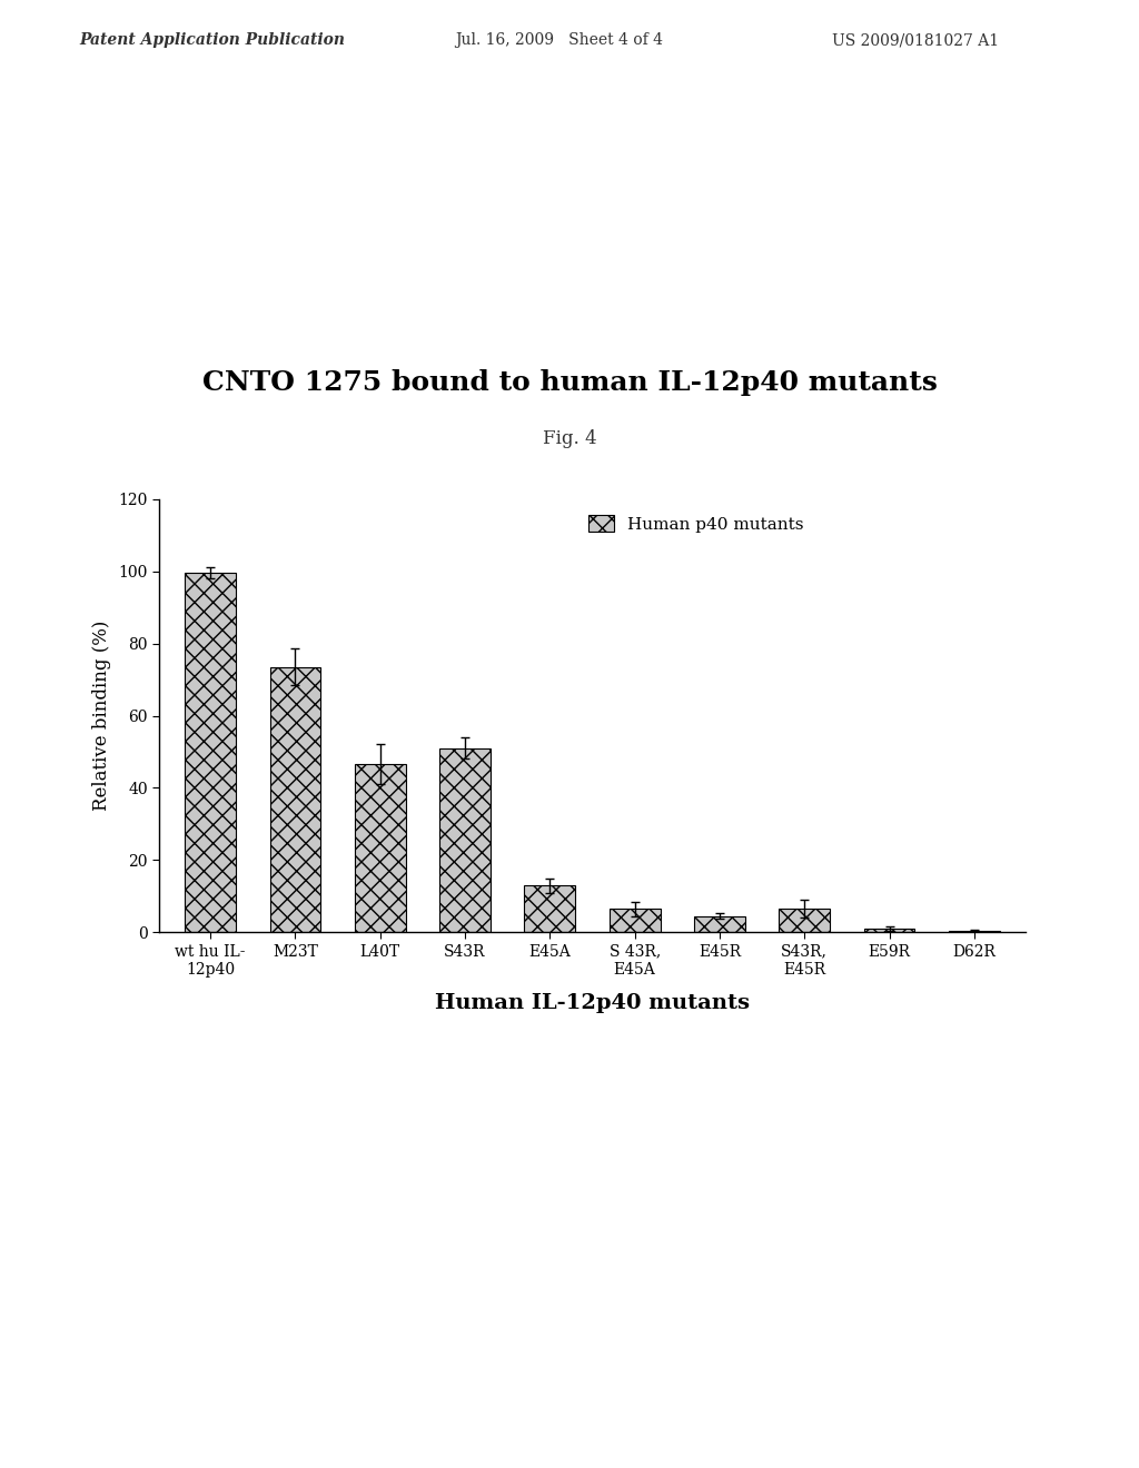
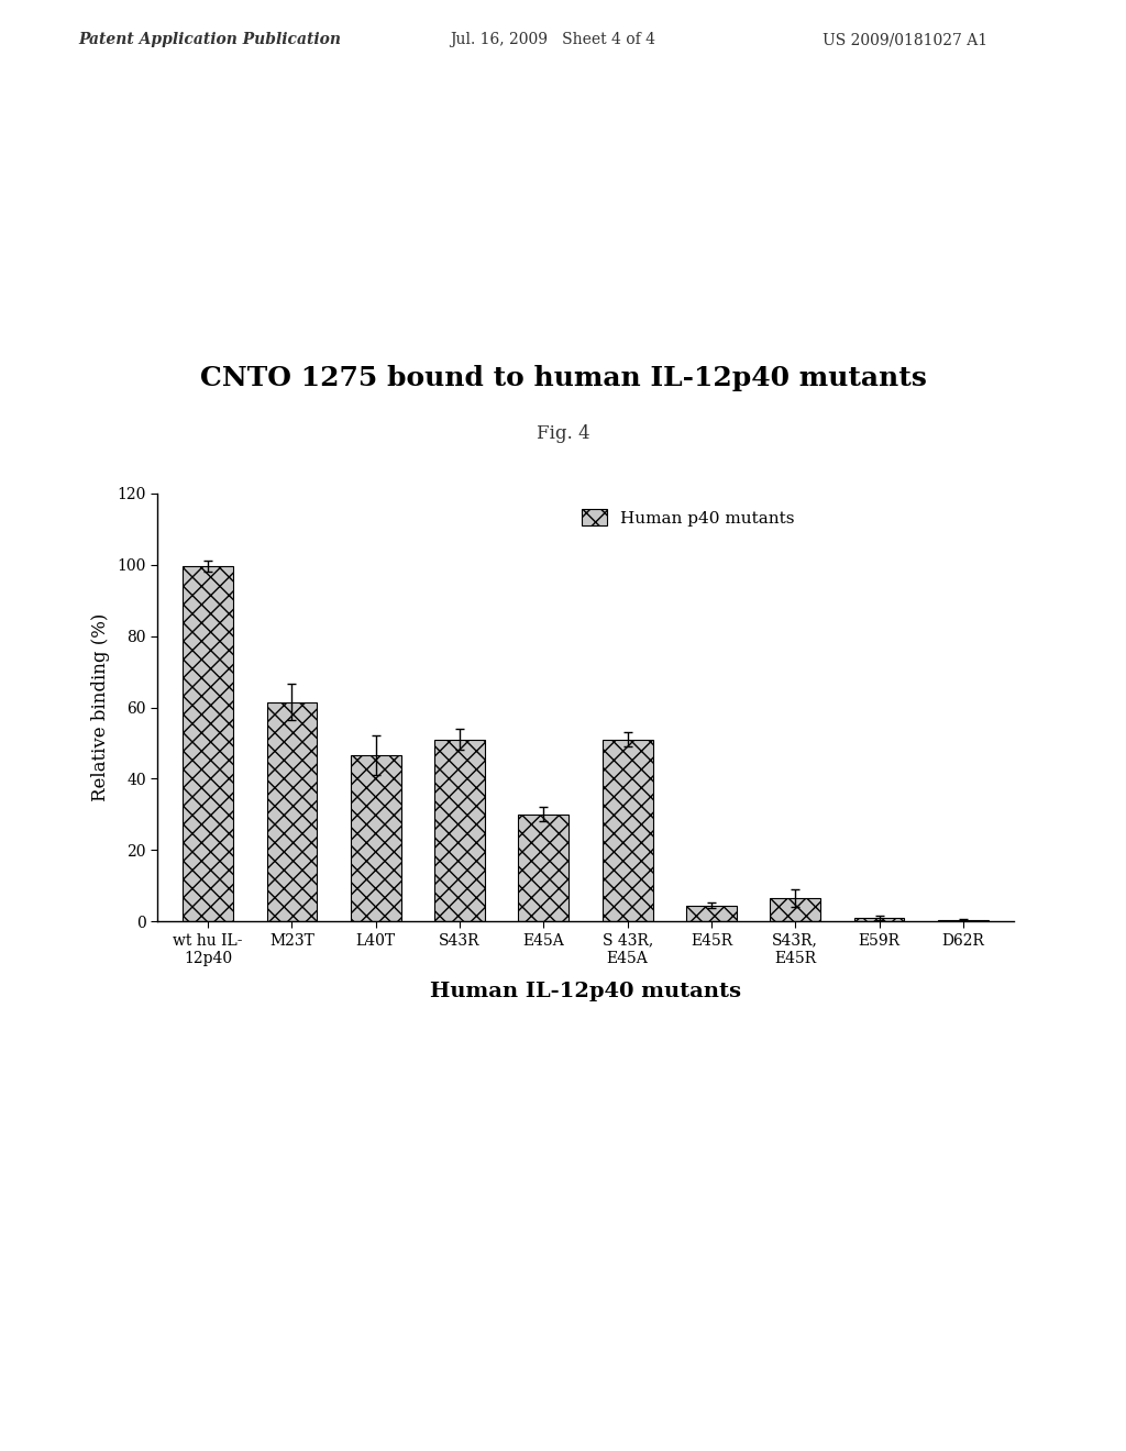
M23T: 73.5 -> 61.5
E45A: 13.0 -> 30.0
S 43R, E45A: 6.5 -> 51.0
